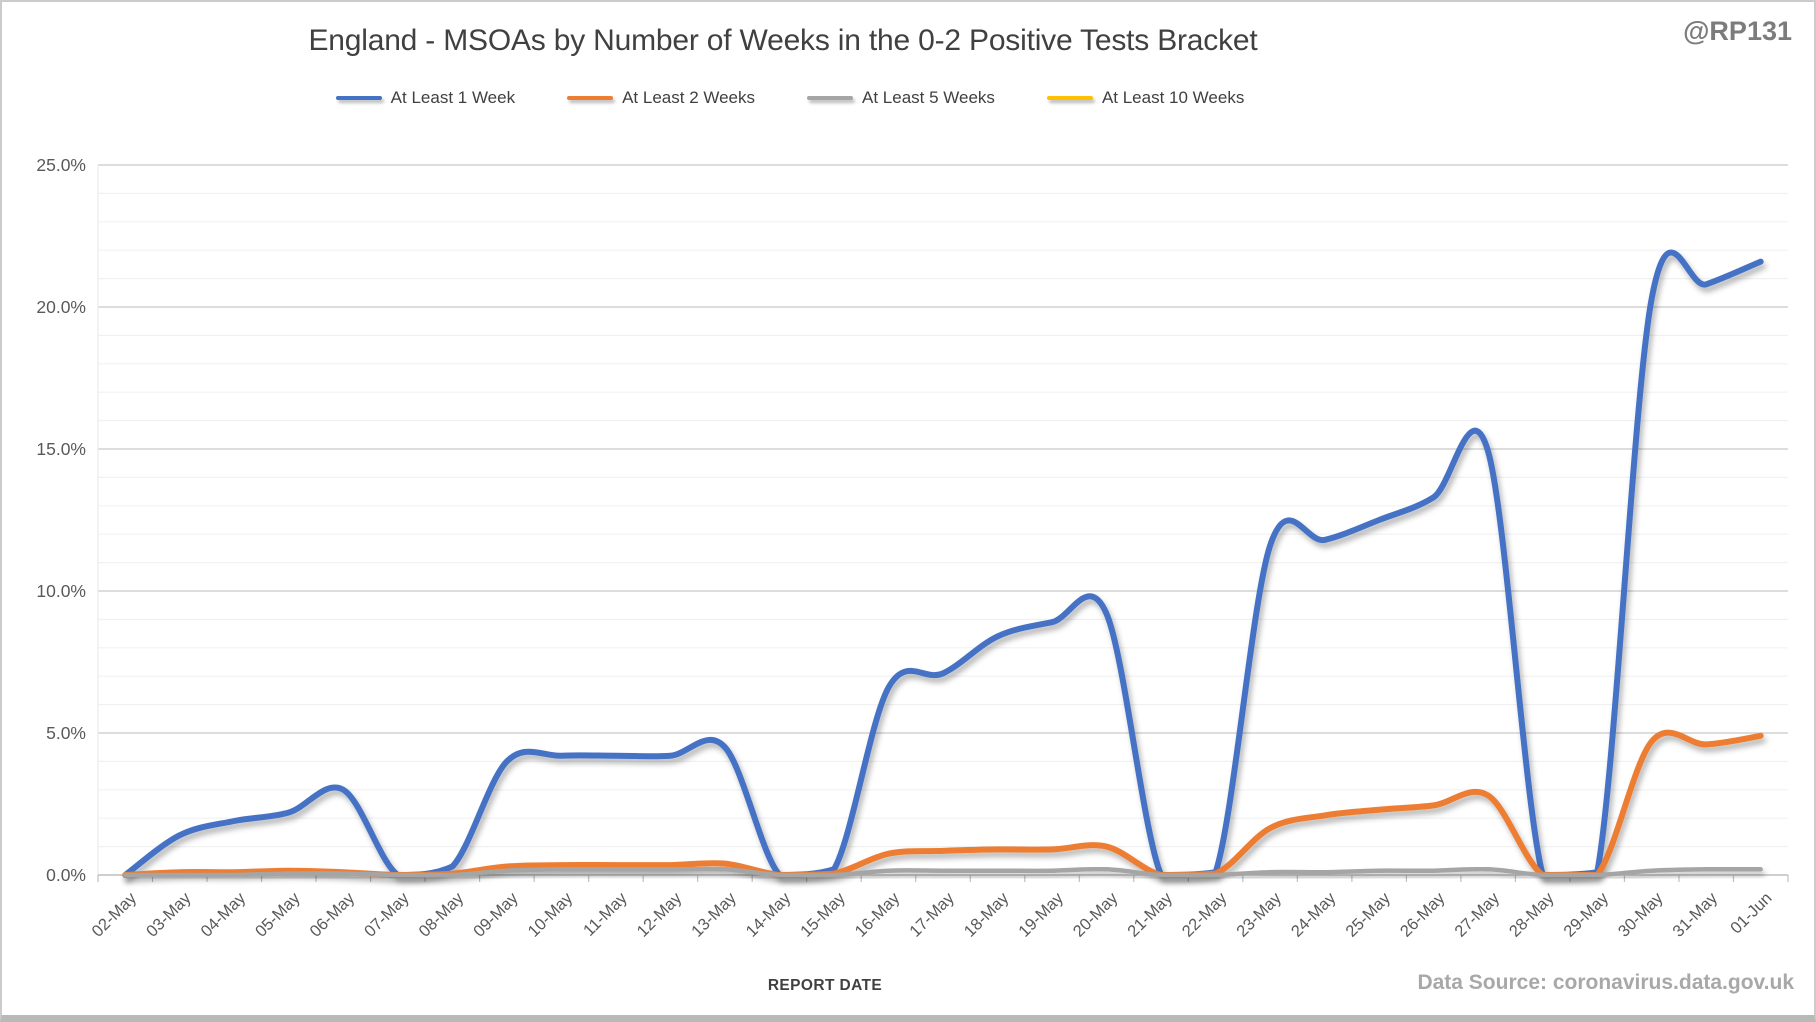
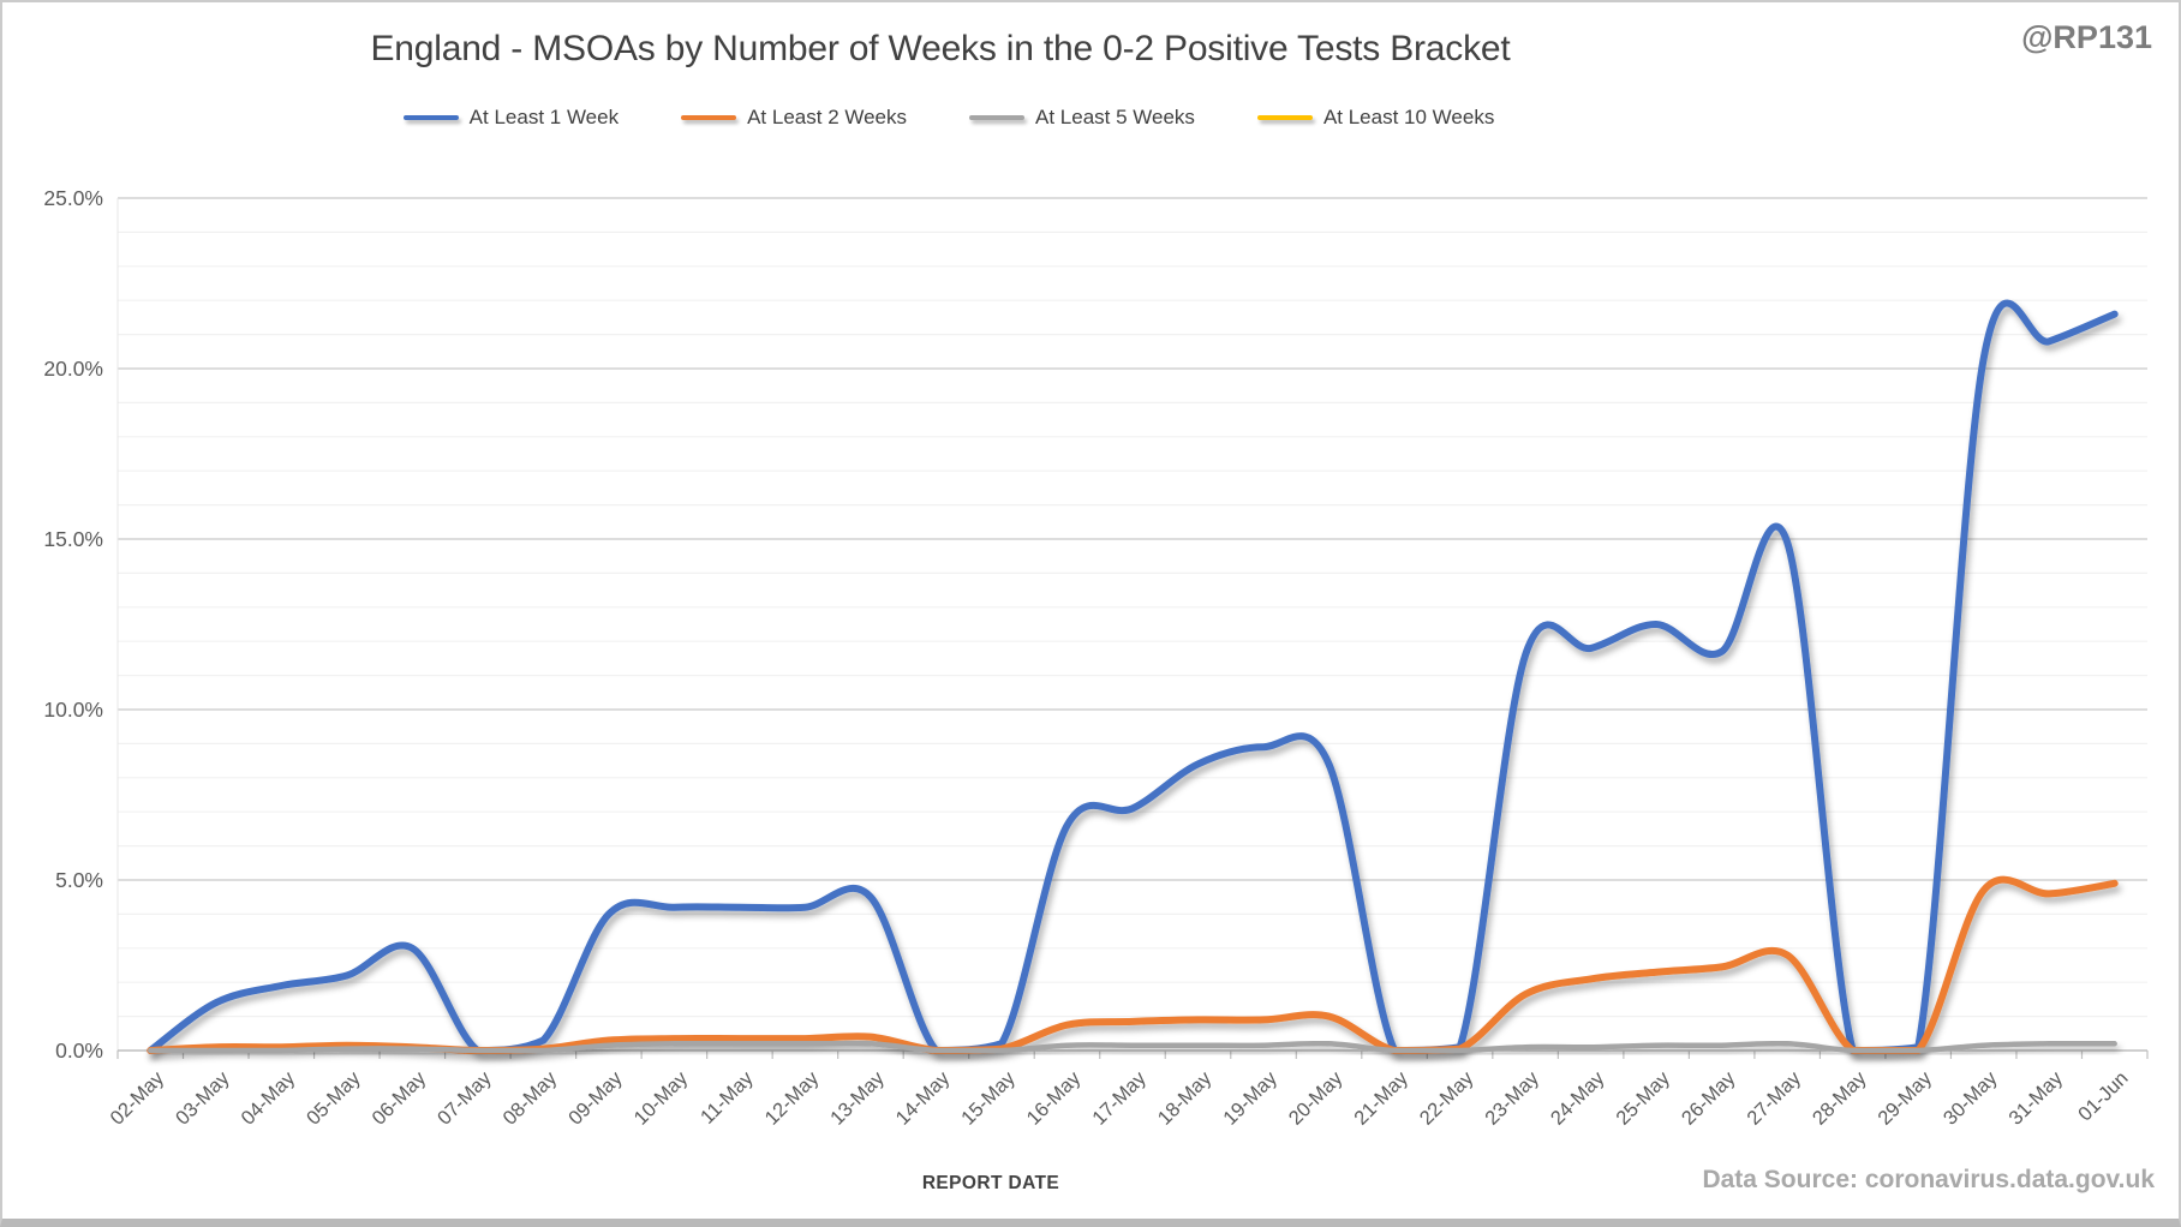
At Least 1 Week/20-May: 9.2% -> 8.4%
At Least 1 Week/26-May: 13.3% -> 11.7%
